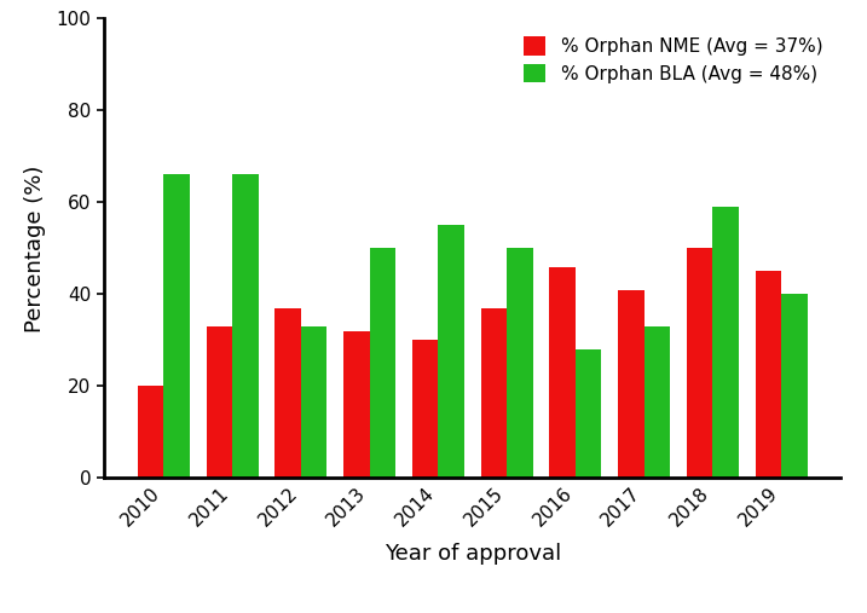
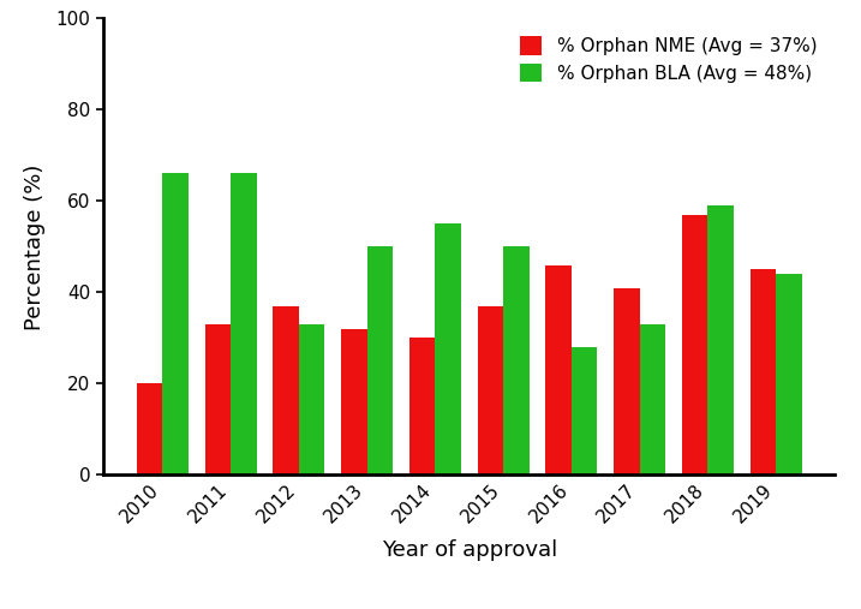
% Orphan NME (Avg = 37%)/2018: 50 -> 57
% Orphan BLA (Avg = 48%)/2019: 40 -> 44
